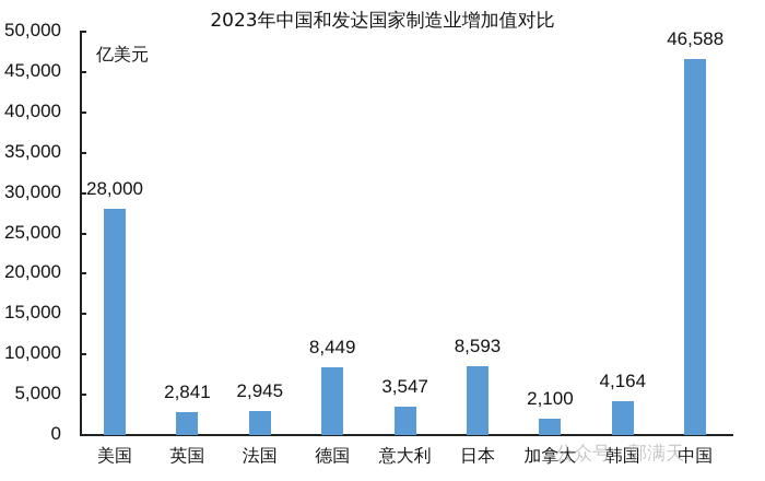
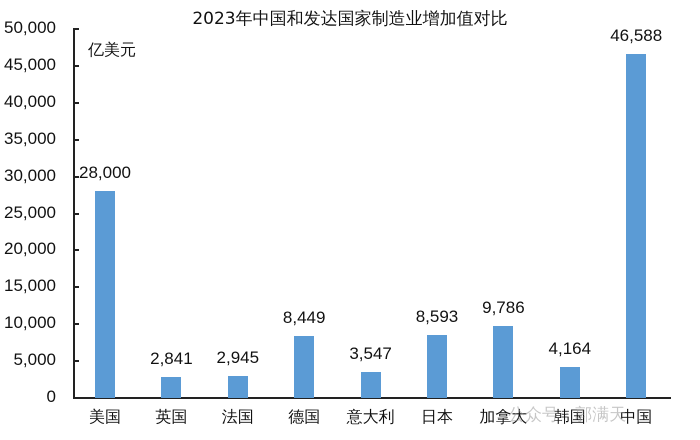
加拿大: 2,100 -> 9,786
